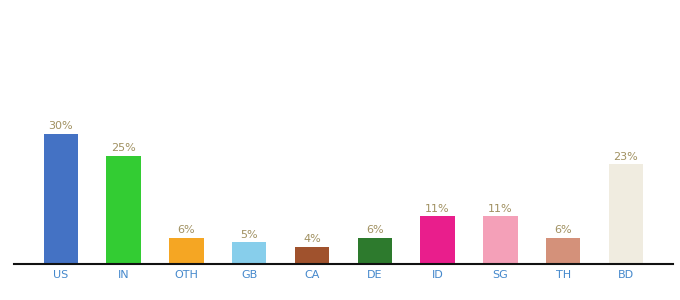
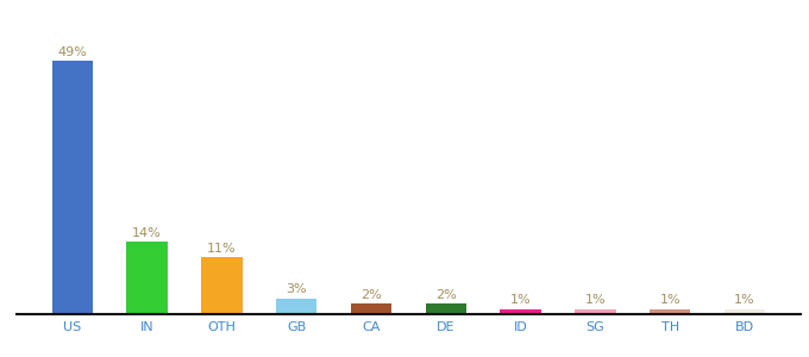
US: 30% -> 49%
IN: 25% -> 14%
OTH: 6% -> 11%
GB: 5% -> 3%
CA: 4% -> 2%
DE: 6% -> 2%
ID: 11% -> 1%
SG: 11% -> 1%
TH: 6% -> 1%
BD: 23% -> 1%
